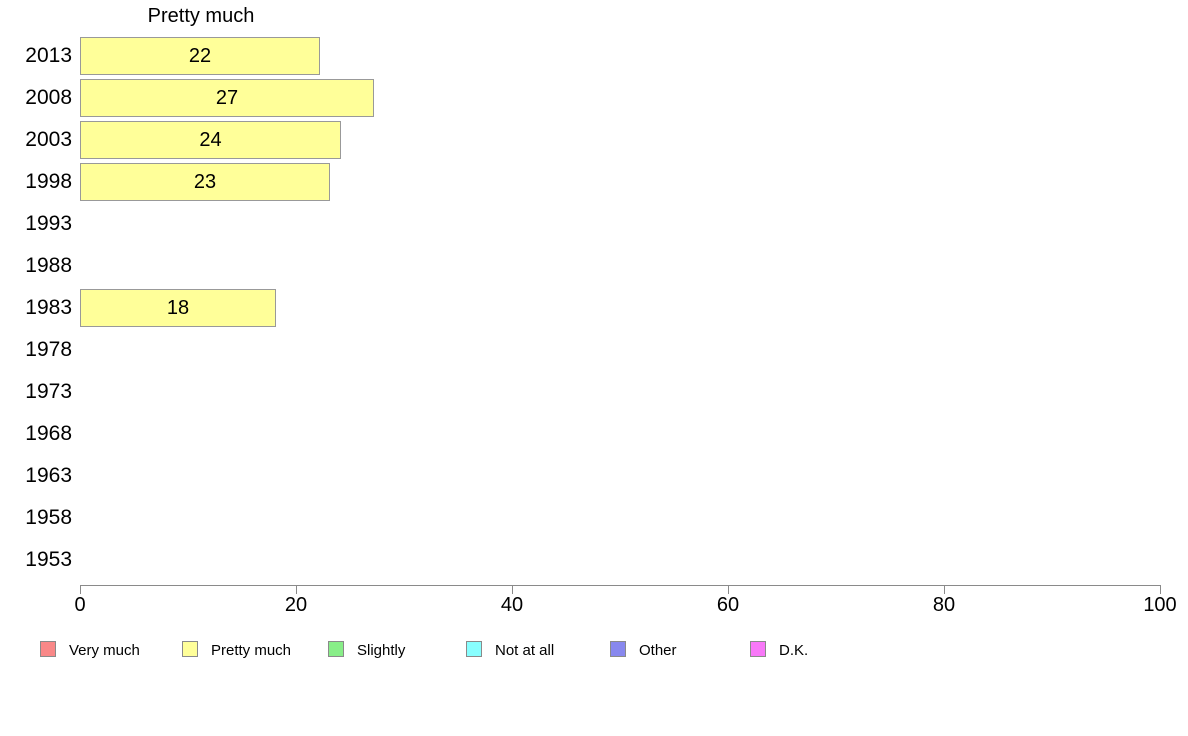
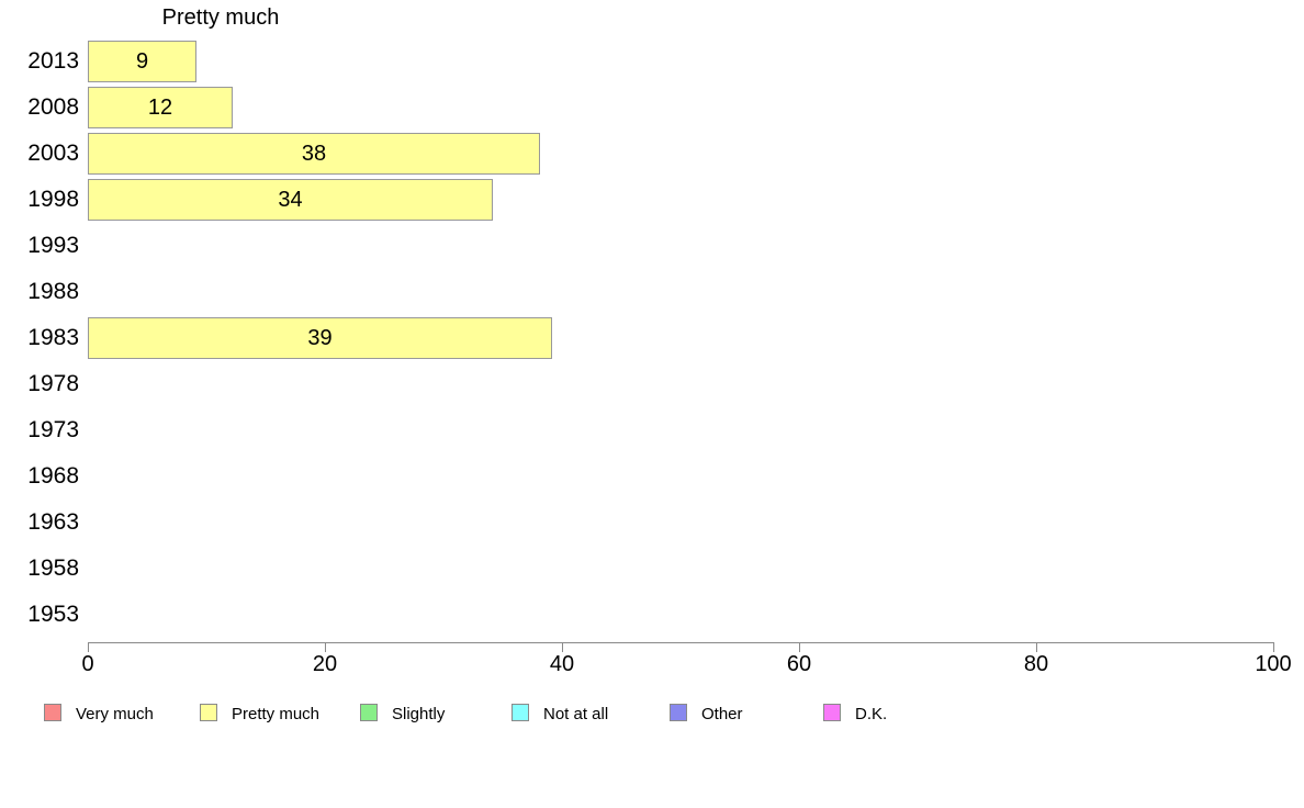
2013: 22 -> 9
2008: 27 -> 12
2003: 24 -> 38
1998: 23 -> 34
1983: 18 -> 39
